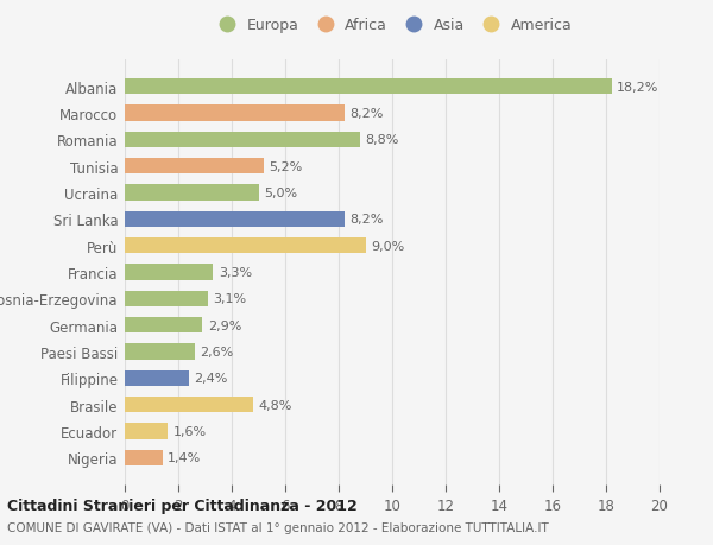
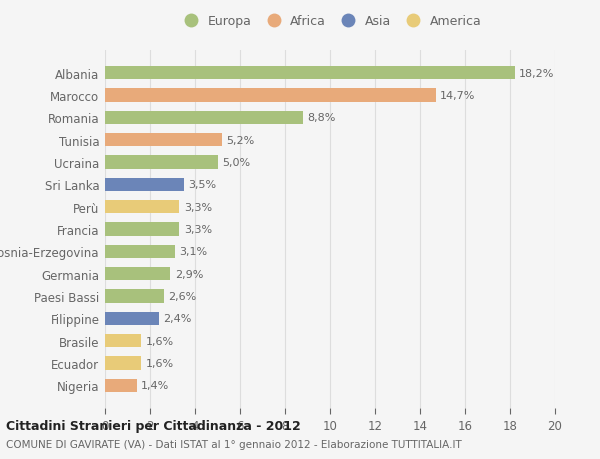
Marocco: 8,2% -> 14,7%
Sri Lanka: 8,2% -> 3,5%
Perù: 9,0% -> 3,3%
Brasile: 4,8% -> 1,6%
